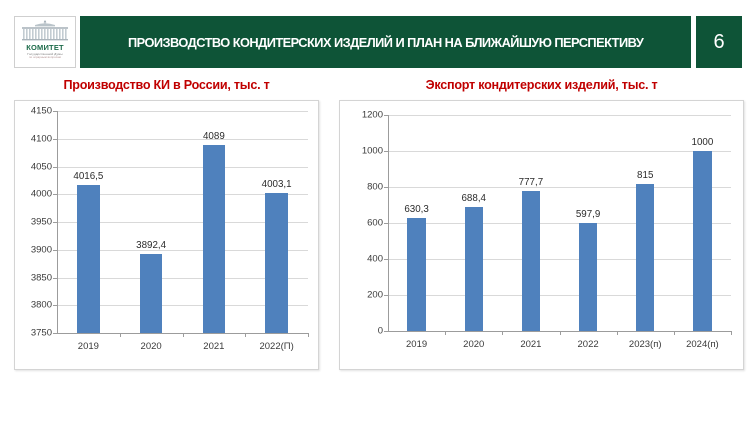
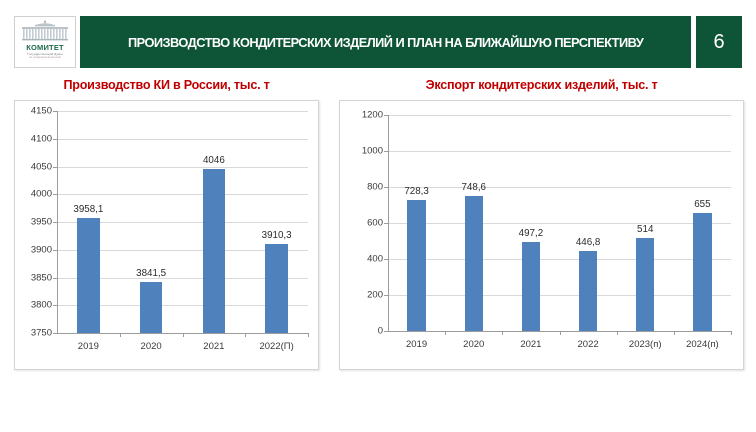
Производство КИ в России, тыс. т/2019: 4016,5 -> 3958,1
Производство КИ в России, тыс. т/2020: 3892,4 -> 3841,5
Производство КИ в России, тыс. т/2021: 4089 -> 4046
Производство КИ в России, тыс. т/2022(П): 4003,1 -> 3910,3
Экспорт кондитерских изделий, тыс. т/2019: 630,3 -> 728,3
Экспорт кондитерских изделий, тыс. т/2020: 688,4 -> 748,6
Экспорт кондитерских изделий, тыс. т/2021: 777,7 -> 497,2
Экспорт кондитерских изделий, тыс. т/2022: 597,9 -> 446,8
Экспорт кондитерских изделий, тыс. т/2023(п): 815 -> 514
Экспорт кондитерских изделий, тыс. т/2024(п): 1000 -> 655
